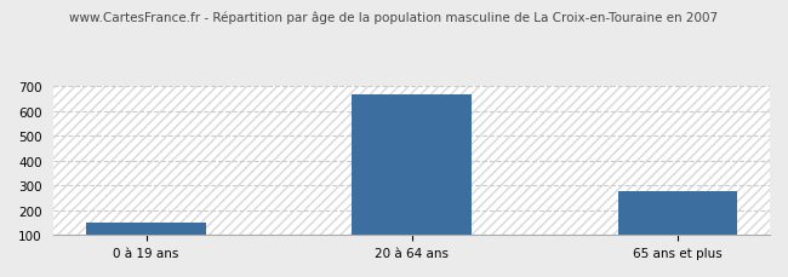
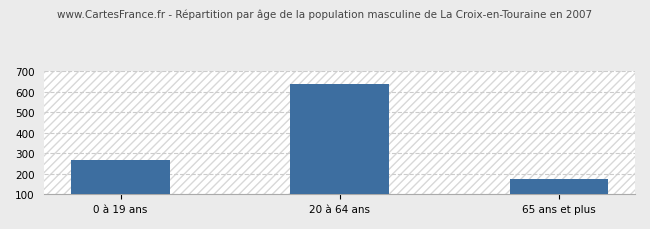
0 à 19 ans: 150 -> 268
20 à 64 ans: 665 -> 635
65 ans et plus: 275 -> 176
